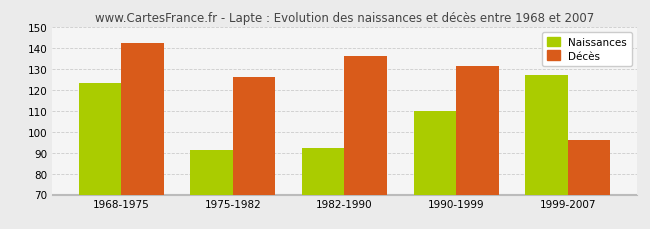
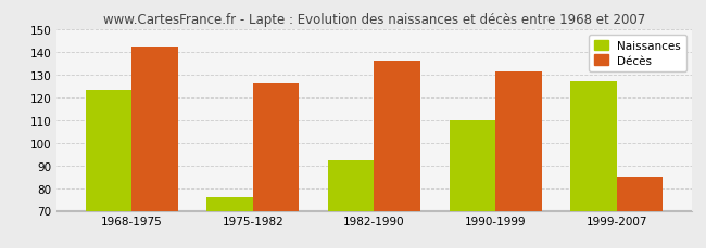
Naissances/1975-1982: 91 -> 76
Décès/1999-2007: 96 -> 85
